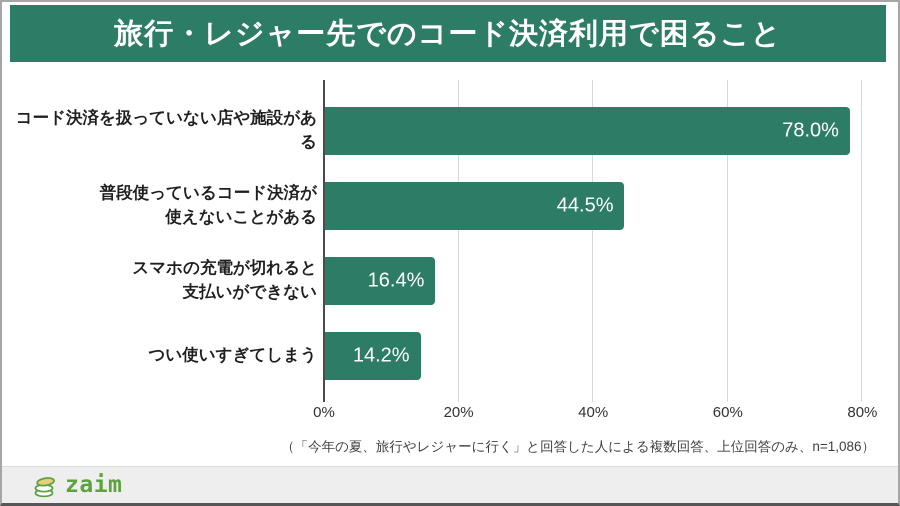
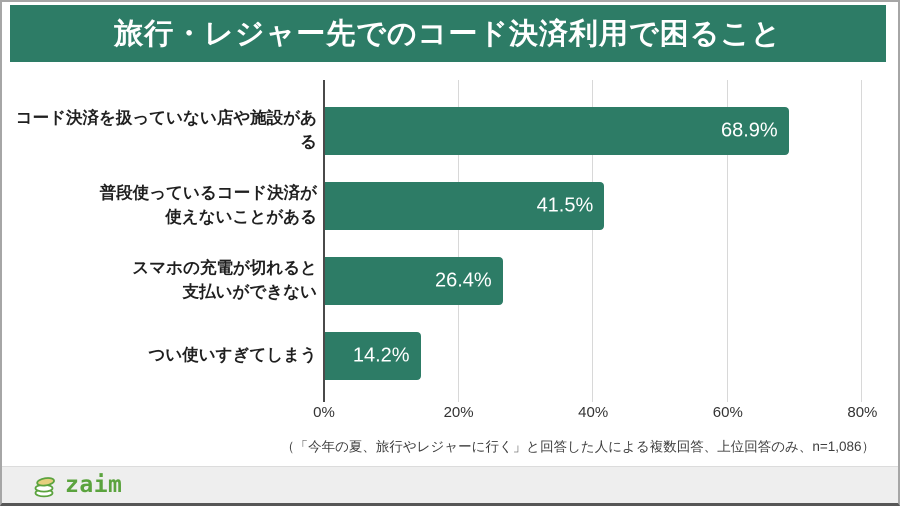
コード決済を扱っていない店や施設がある: 78.0% -> 68.9%
普段使っているコード決済が 使えないことがある: 44.5% -> 41.5%
スマホの充電が切れると 支払いができない: 16.4% -> 26.4%
